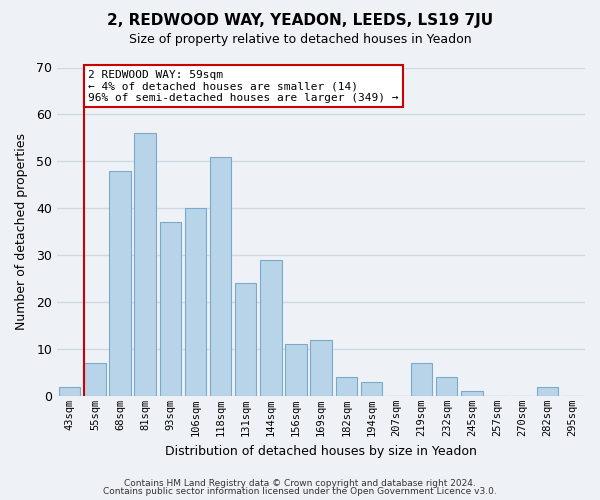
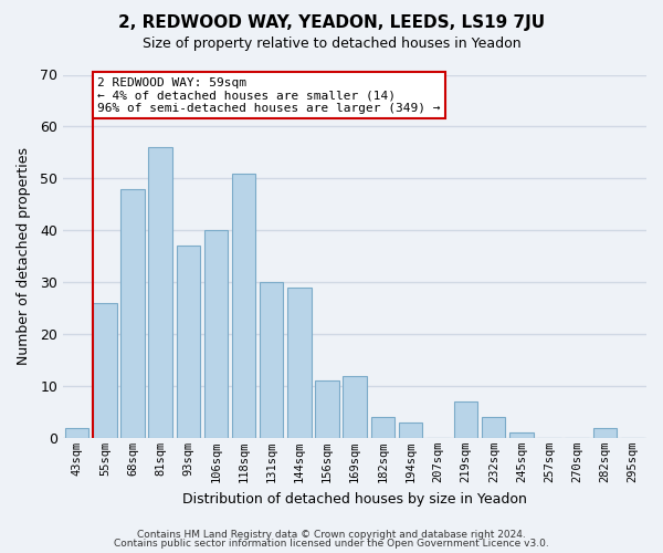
55sqm: 7 -> 26
131sqm: 24 -> 30
